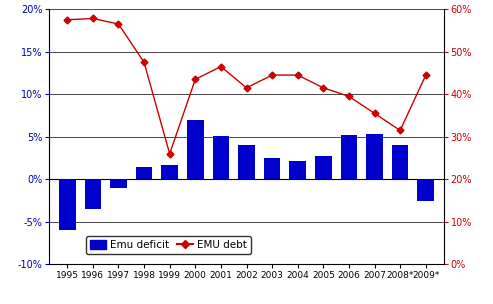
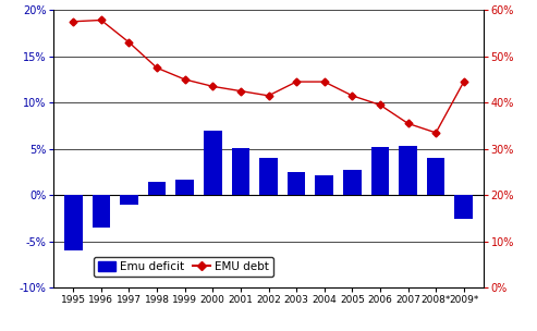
EMU debt/1997: 56.5% -> 53.0%
EMU debt/1999: 26.0% -> 45.0%
EMU debt/2001: 46.5% -> 42.5%
EMU debt/2008*: 31.5% -> 33.5%
